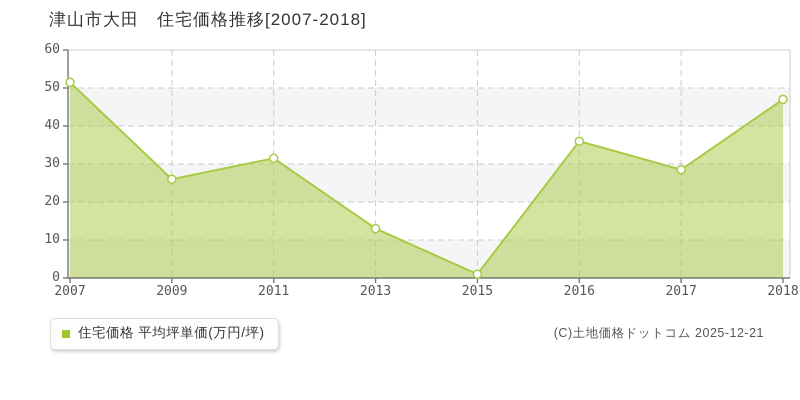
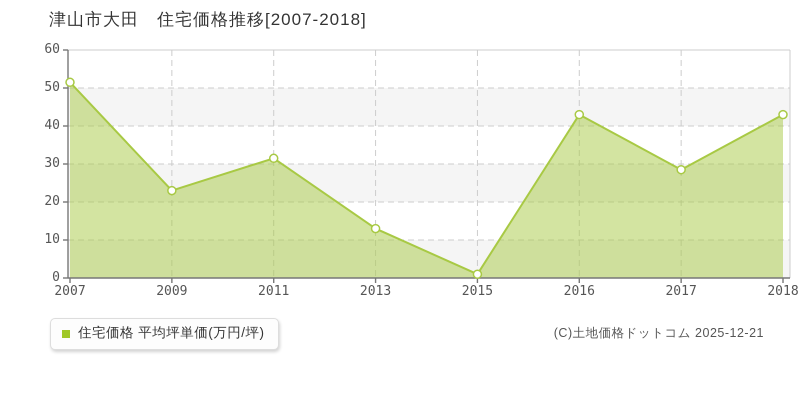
2009: 26 -> 23
2016: 36 -> 43
2018: 47 -> 43
